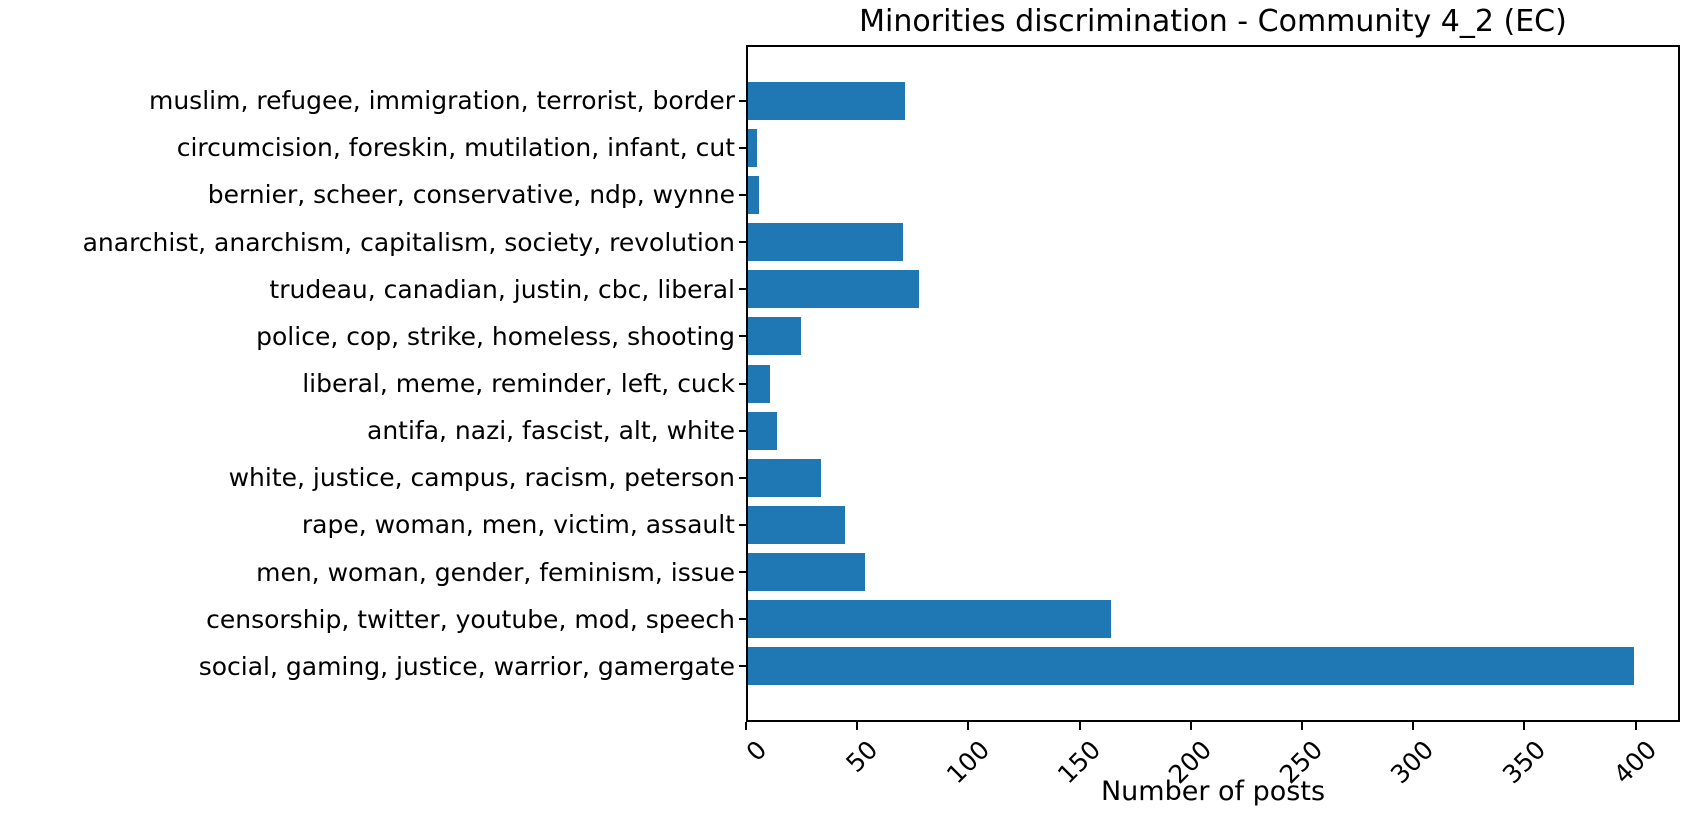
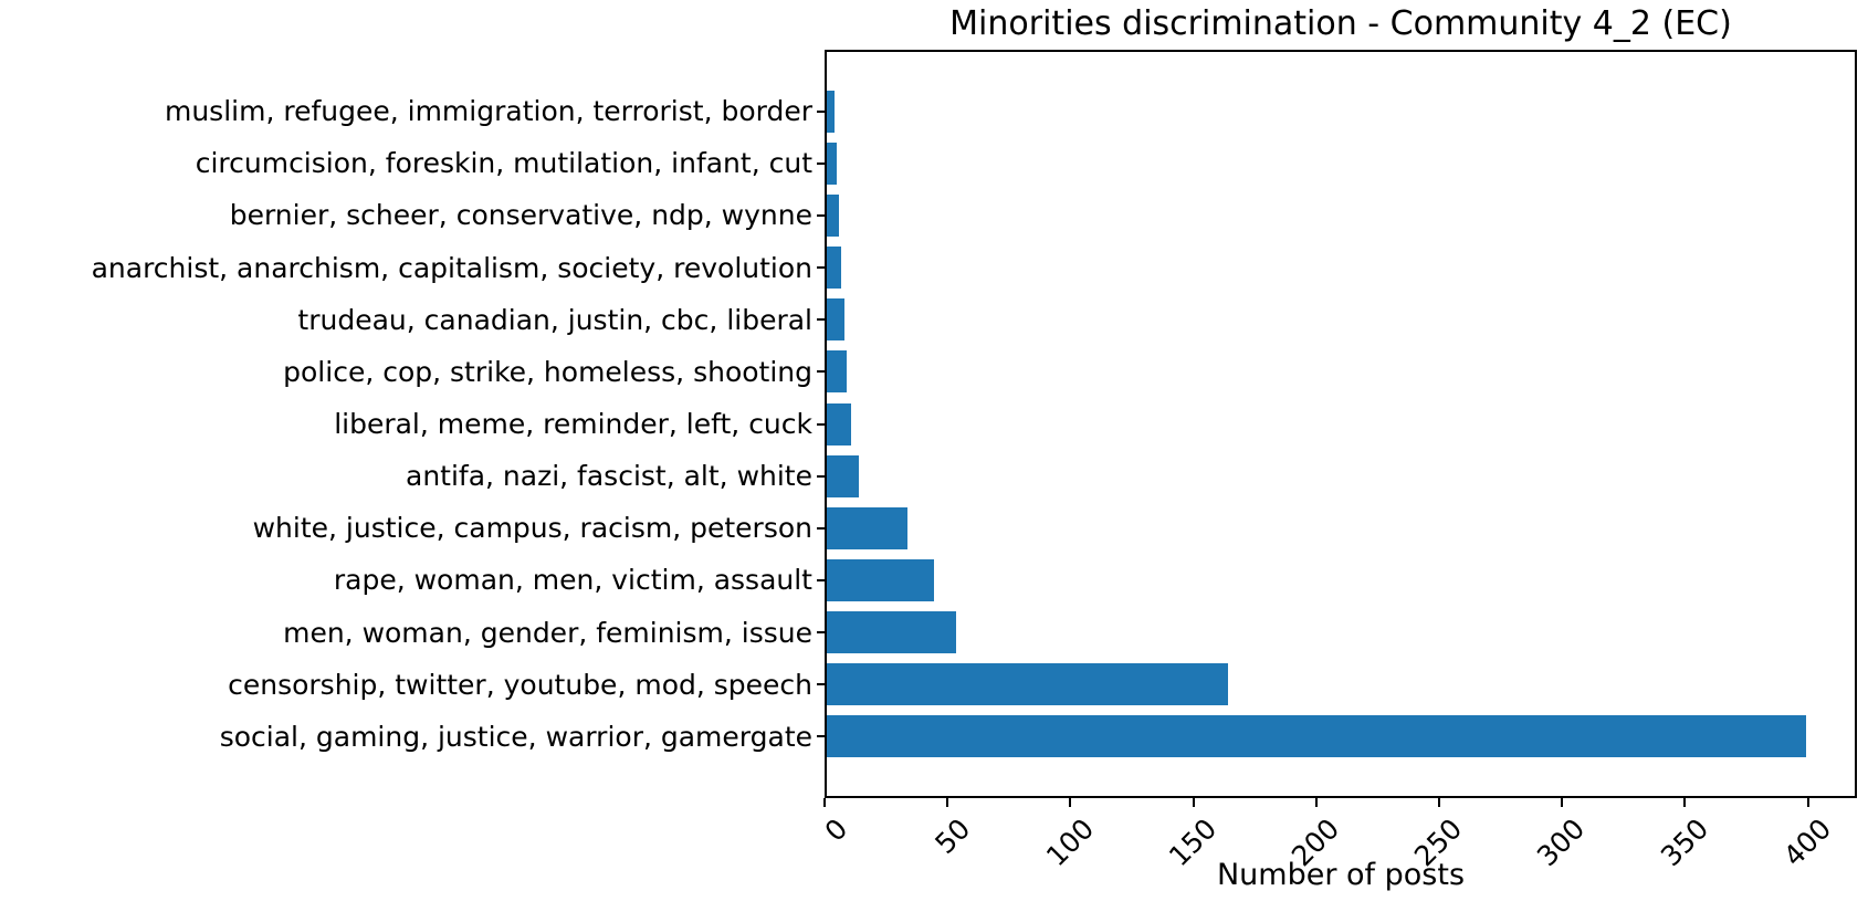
muslim, refugee, immigration, terrorist, border: 71 -> 3
anarchist, anarchism, capitalism, society, revolution: 70 -> 6
trudeau, canadian, justin, cbc, liberal: 77 -> 7
police, cop, strike, homeless, shooting: 24 -> 8
